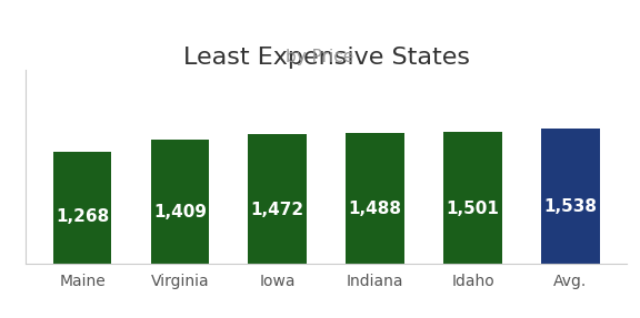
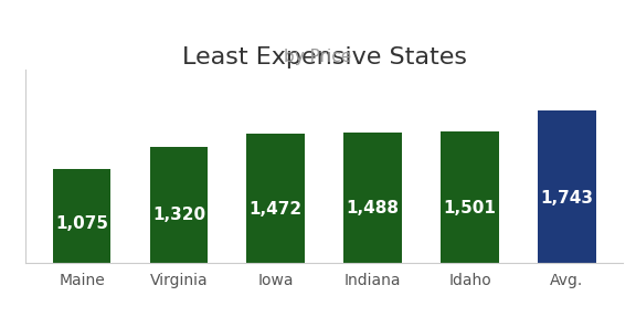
Maine: 1,268 -> 1,075
Virginia: 1,409 -> 1,320
Avg.: 1,538 -> 1,743
